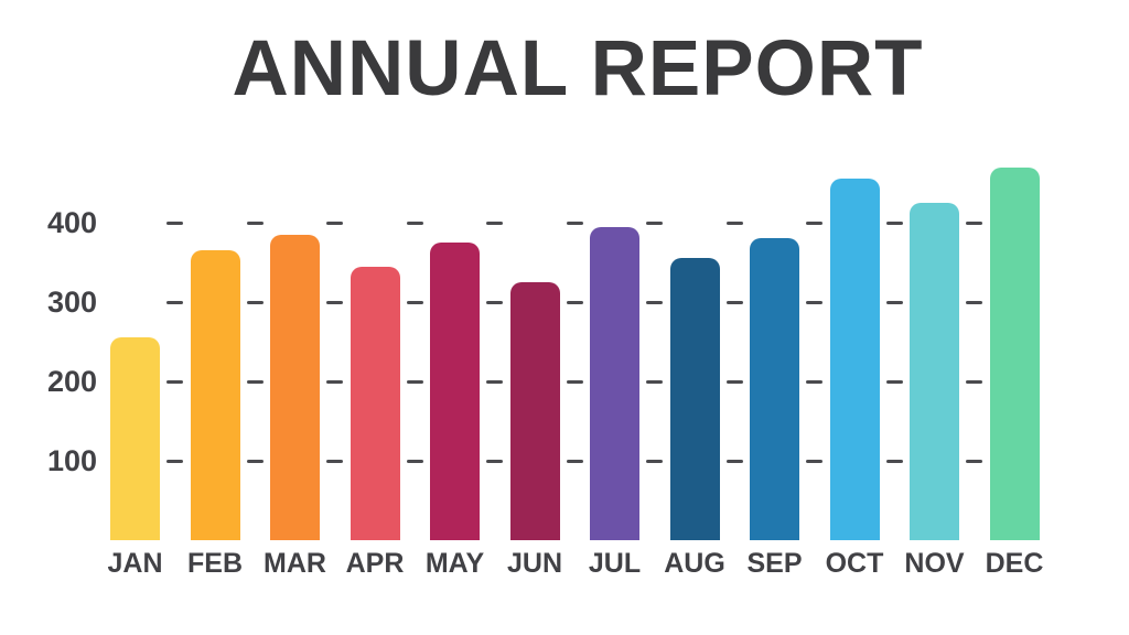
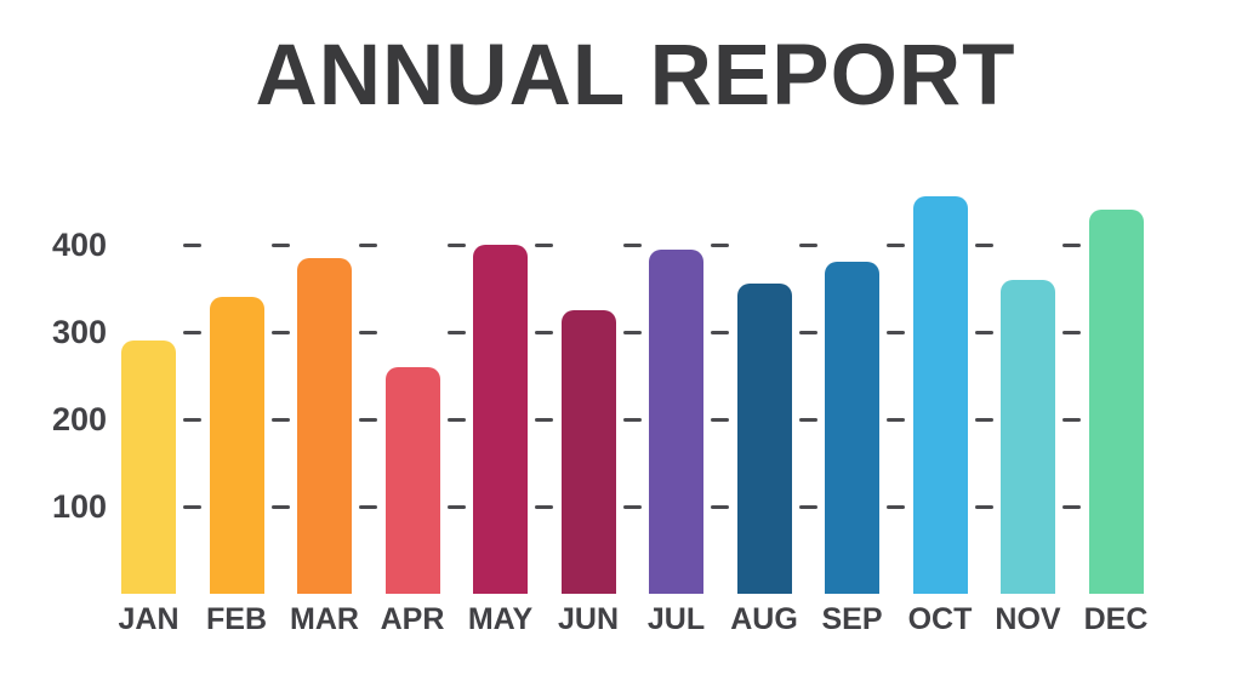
JAN: 260 -> 290
FEB: 360 -> 340
APR: 340 -> 260
MAY: 380 -> 400
NOV: 420 -> 360
DEC: 470 -> 440
